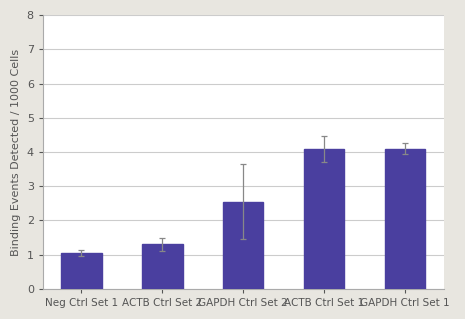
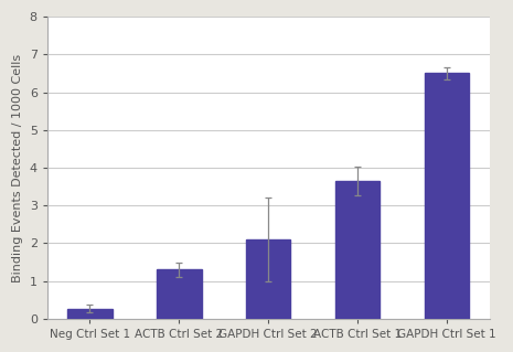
Neg Ctrl Set 1: 1.05 -> 0.27
GAPDH Ctrl Set 2: 2.55 -> 2.10
ACTB Ctrl Set 1: 4.10 -> 3.65
GAPDH Ctrl Set 1: 4.10 -> 6.50
